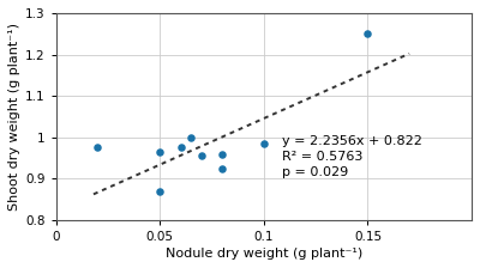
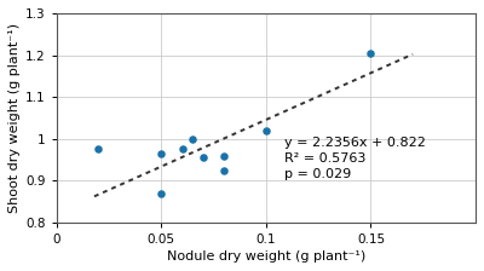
0.1: 0.985 -> 1.020
0.15: 1.250 -> 1.205
